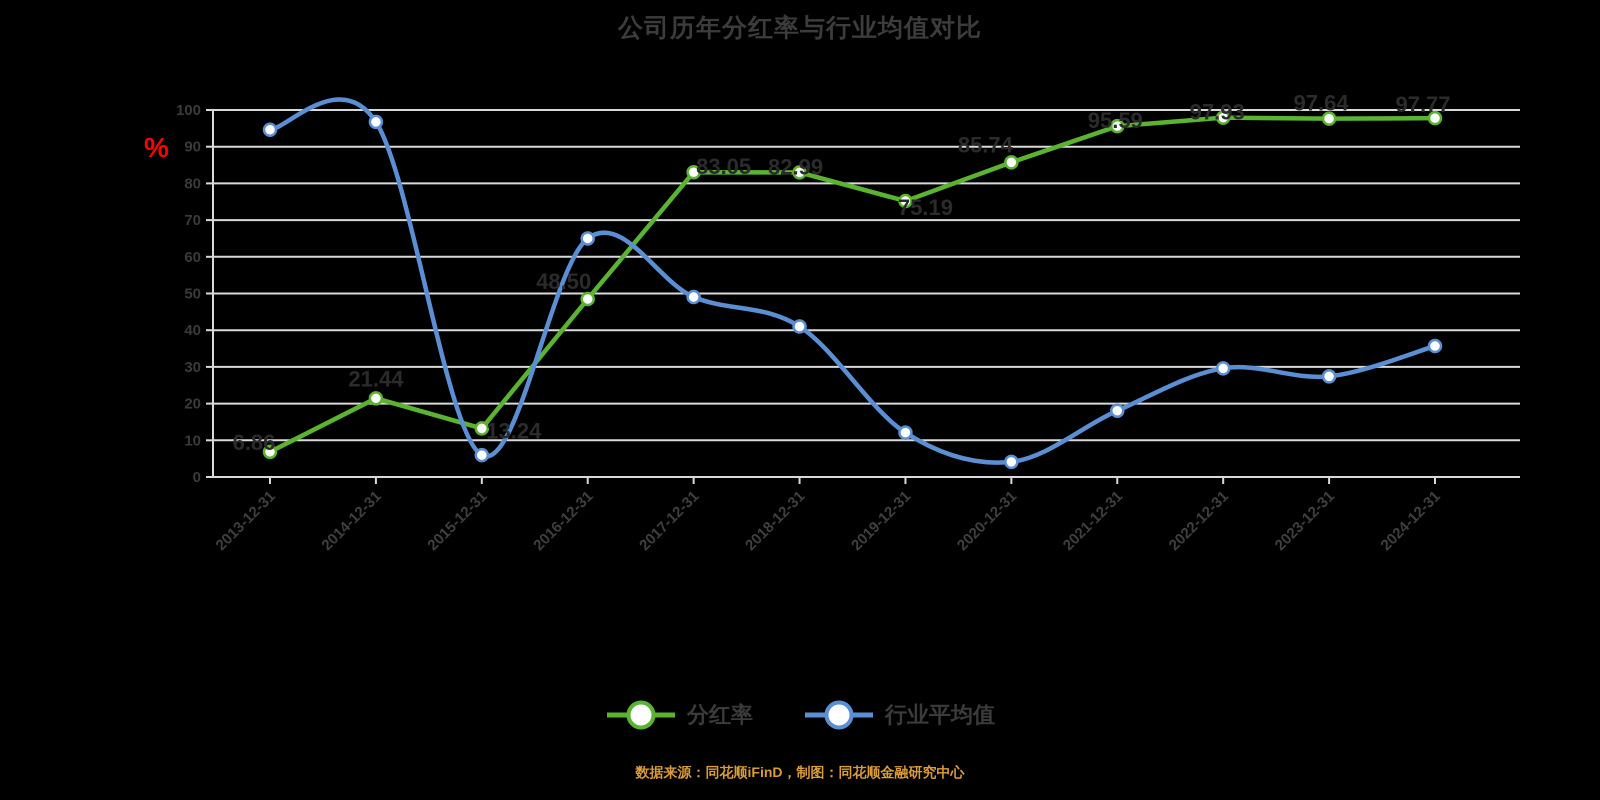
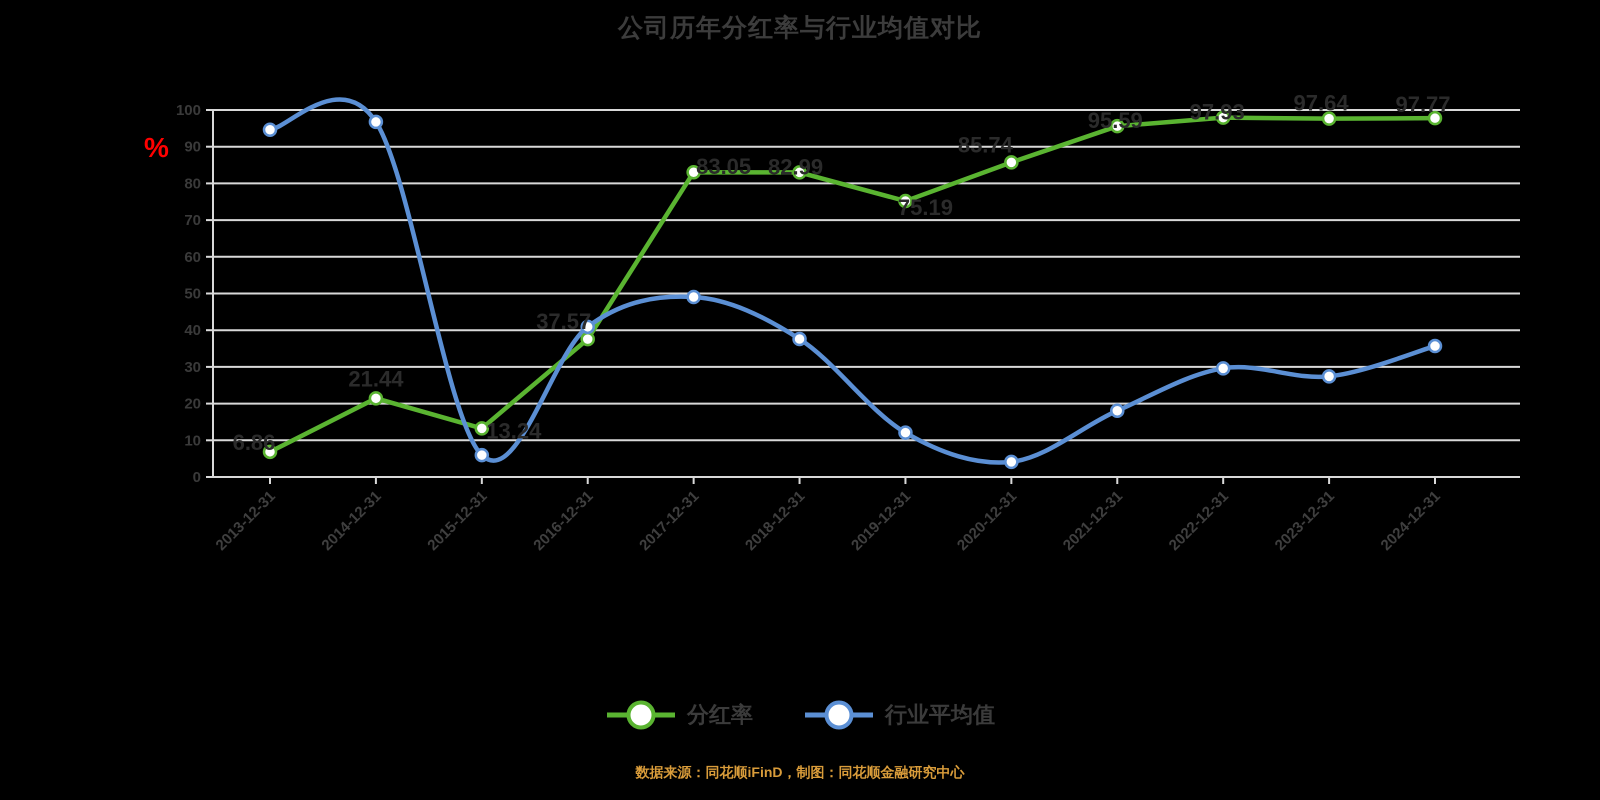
分红率/2016-12-31: 48.50 -> 37.57
行业平均值/2016-12-31: 65 -> 41
行业平均值/2018-12-31: 41 -> 38
